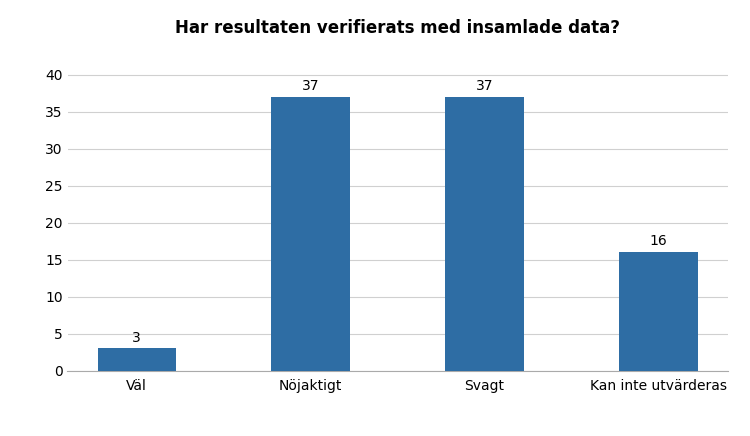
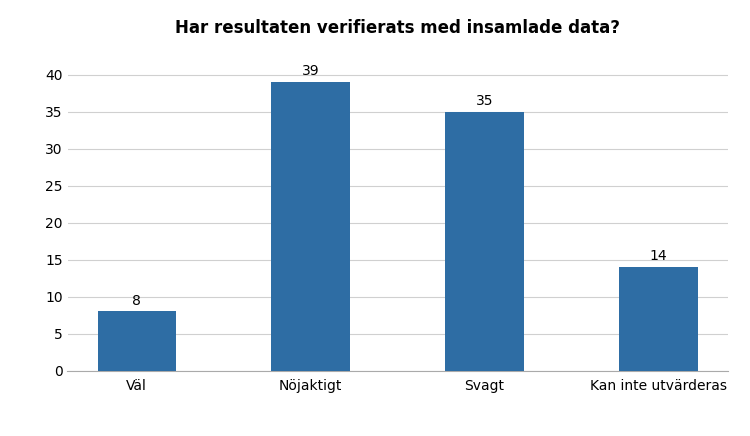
Väl: 3 -> 8
Nöjaktigt: 37 -> 39
Svagt: 37 -> 35
Kan inte utvärderas: 16 -> 14
